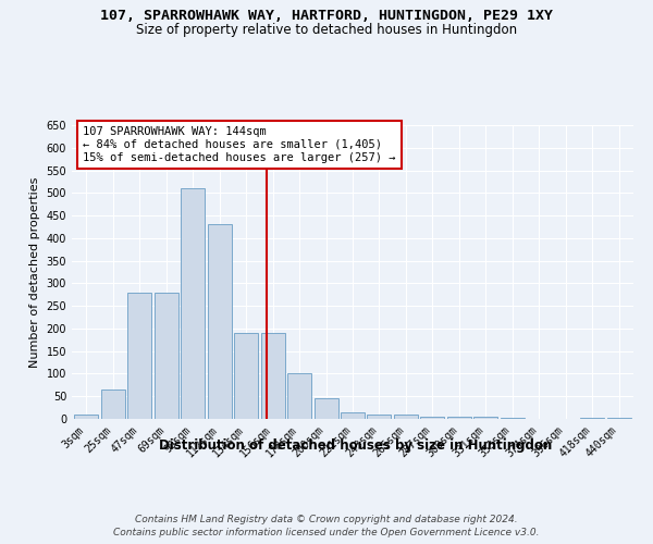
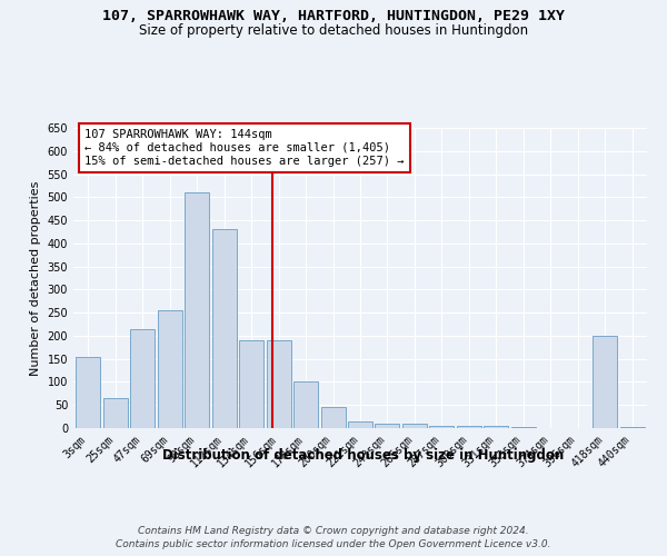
3sqm: 10 -> 155
47sqm: 280 -> 215
69sqm: 280 -> 255
418sqm: 3 -> 200
